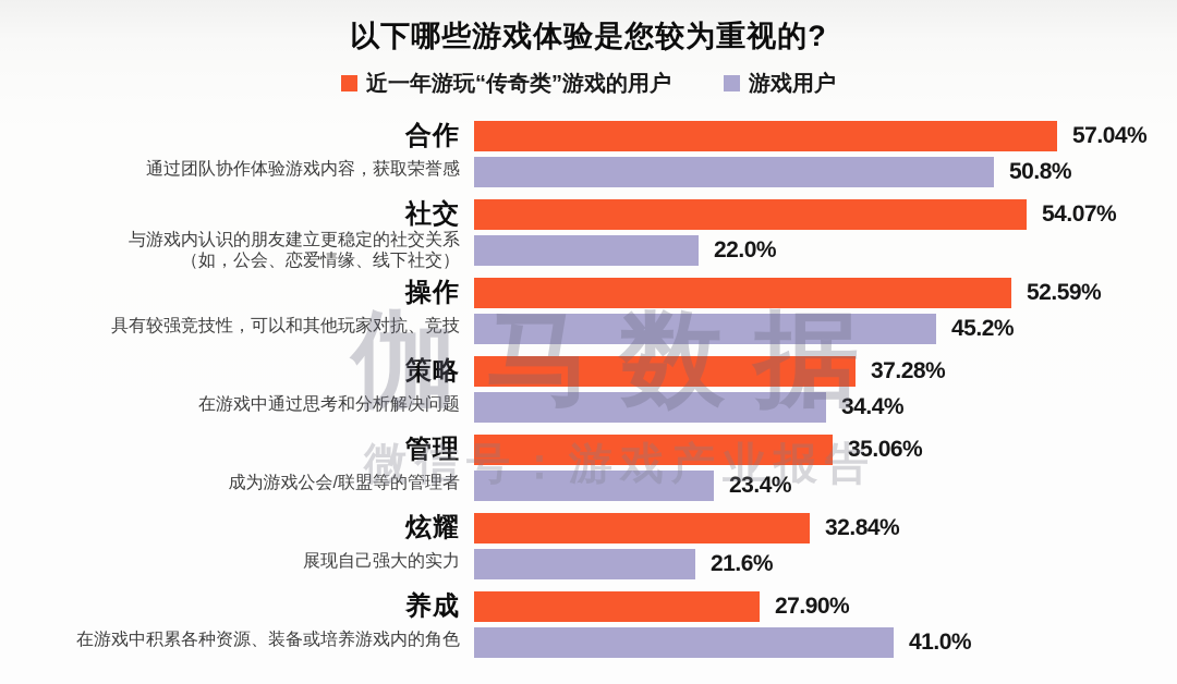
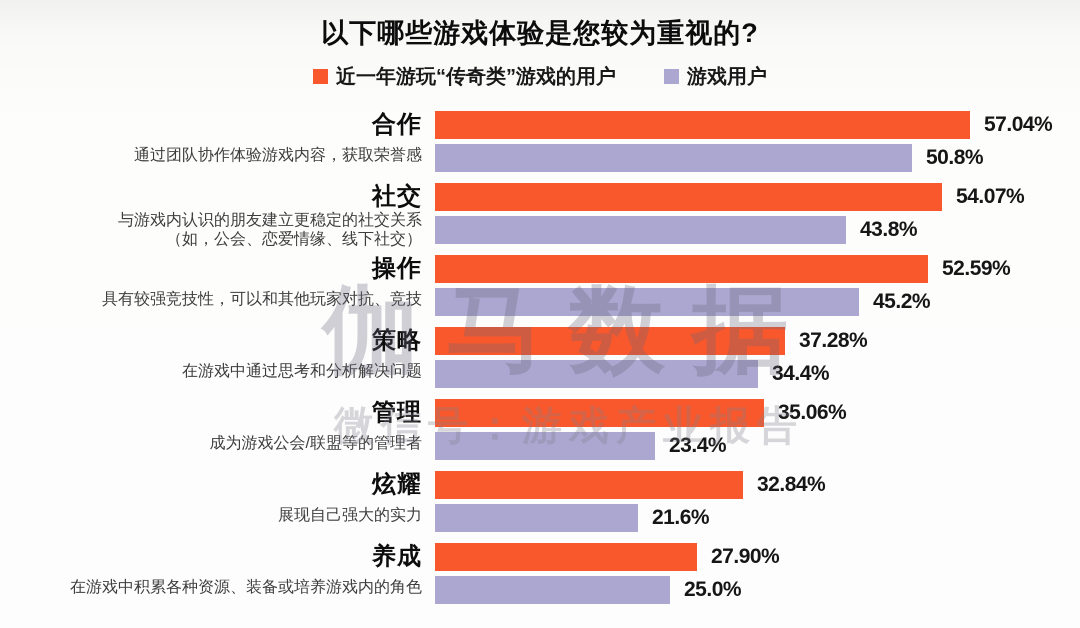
游戏用户/社交: 22.0% -> 43.8%
游戏用户/养成: 41.0% -> 25.0%
